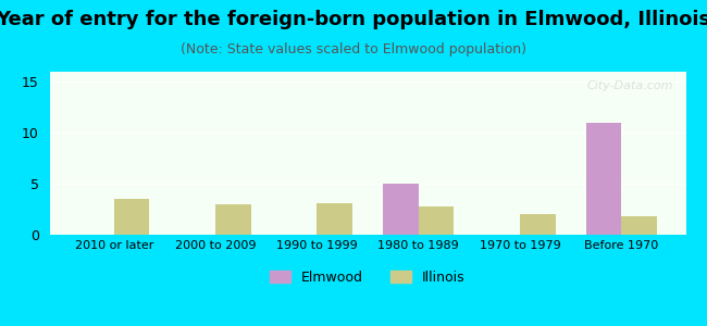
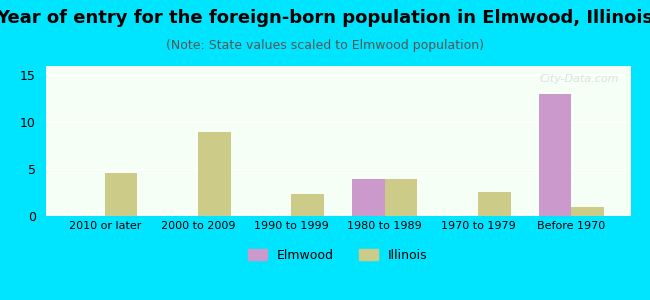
Illinois/2010 or later: 3.5 -> 4.6
Illinois/2000 to 2009: 3.0 -> 9.0
Illinois/1990 to 1999: 3.1 -> 2.4
Elmwood/1980 to 1989: 5 -> 4
Illinois/1980 to 1989: 2.8 -> 4.0
Illinois/1970 to 1979: 2.0 -> 2.6
Elmwood/Before 1970: 11 -> 13
Illinois/Before 1970: 1.8 -> 1.0
